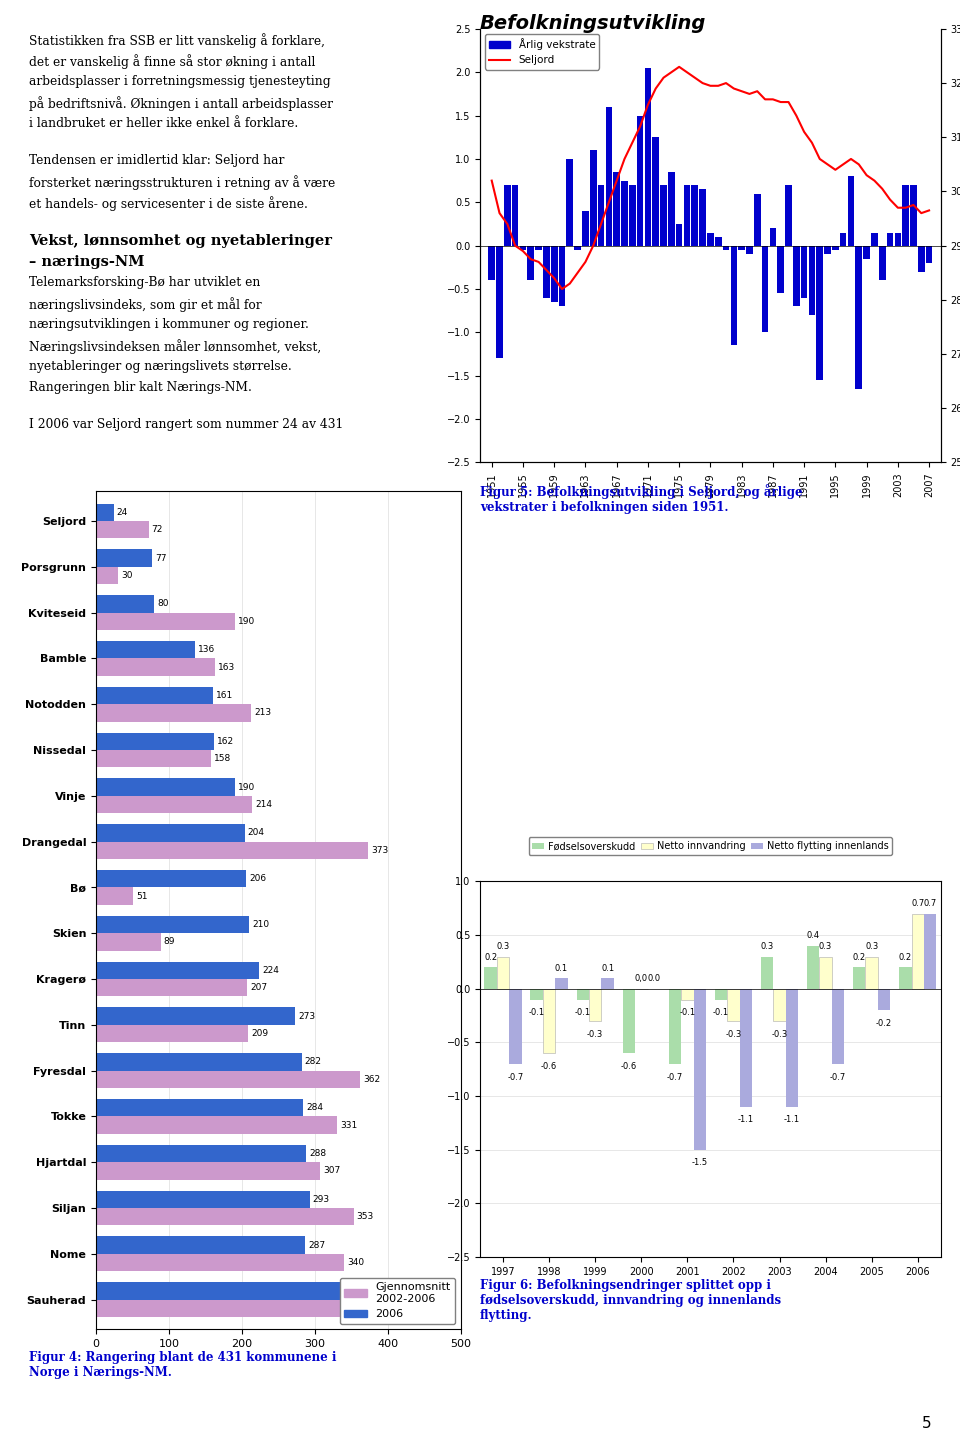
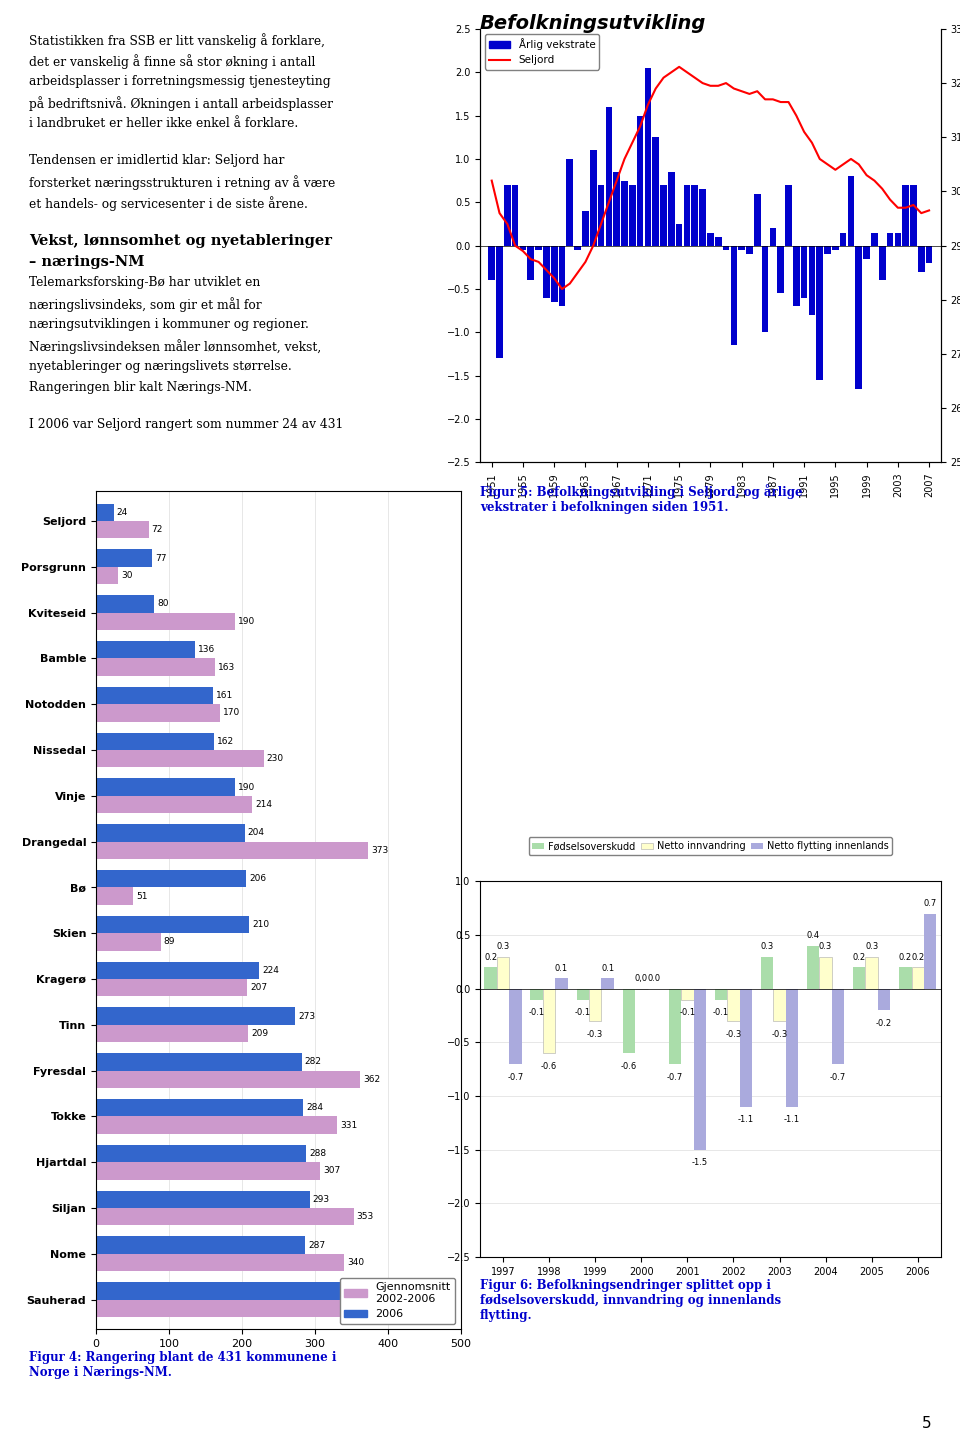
Gjennomsnitt 2002-2006/Notodden: 213 -> 170
Gjennomsnitt 2002-2006/Nissedal: 158 -> 230
Netto innvandring/2006: 0.7 -> 0.2
